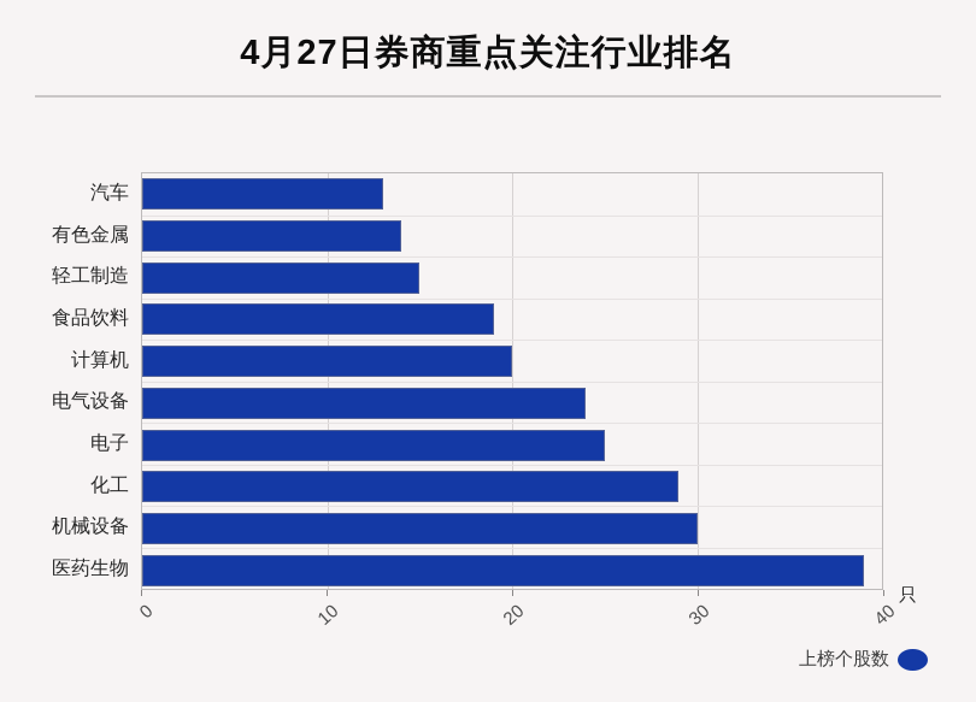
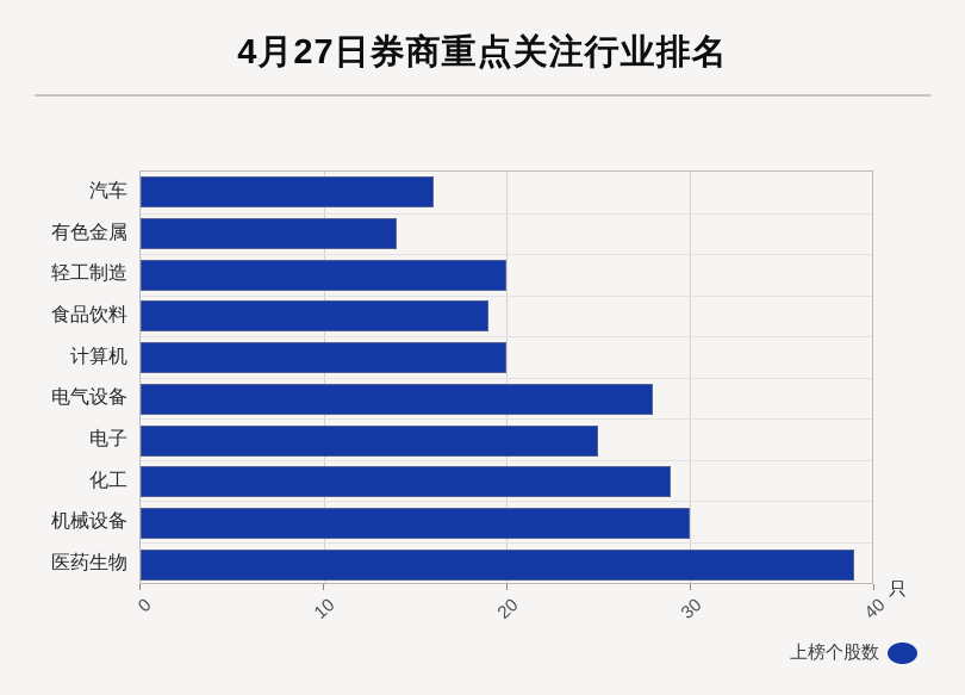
汽车: 13 -> 16
轻工制造: 15 -> 20
电气设备: 24 -> 28
